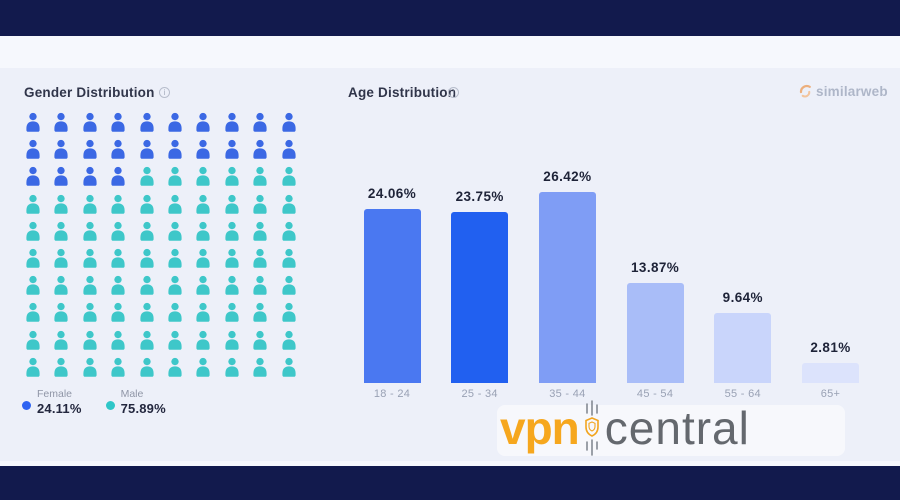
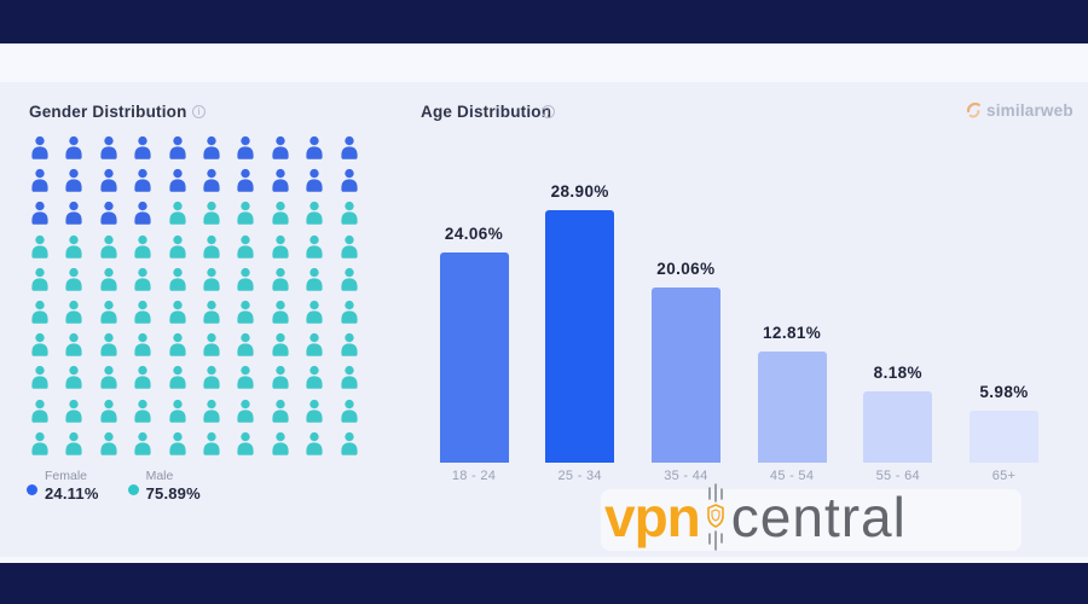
Age Distribution/25 - 34: 23.75% -> 28.90%
Age Distribution/35 - 44: 26.42% -> 20.06%
Age Distribution/45 - 54: 13.87% -> 12.81%
Age Distribution/55 - 64: 9.64% -> 8.18%
Age Distribution/65+: 2.81% -> 5.98%
